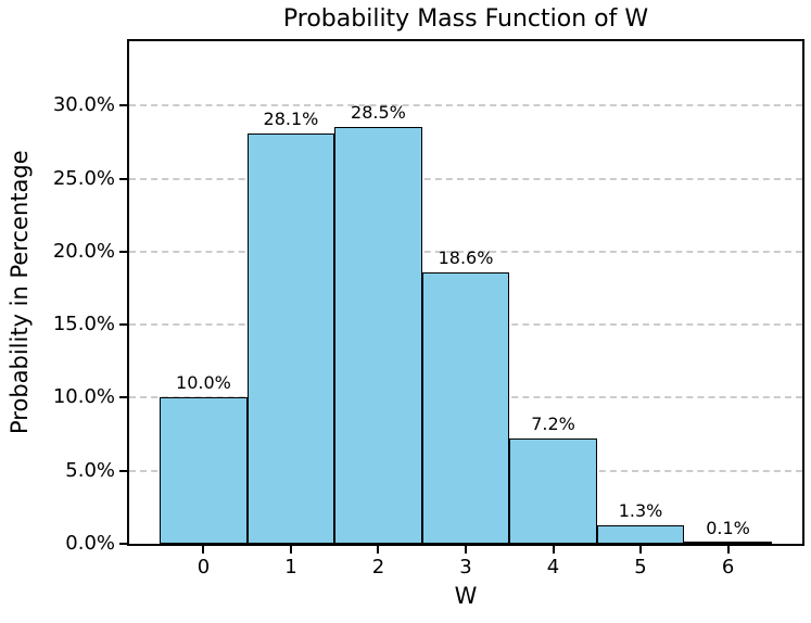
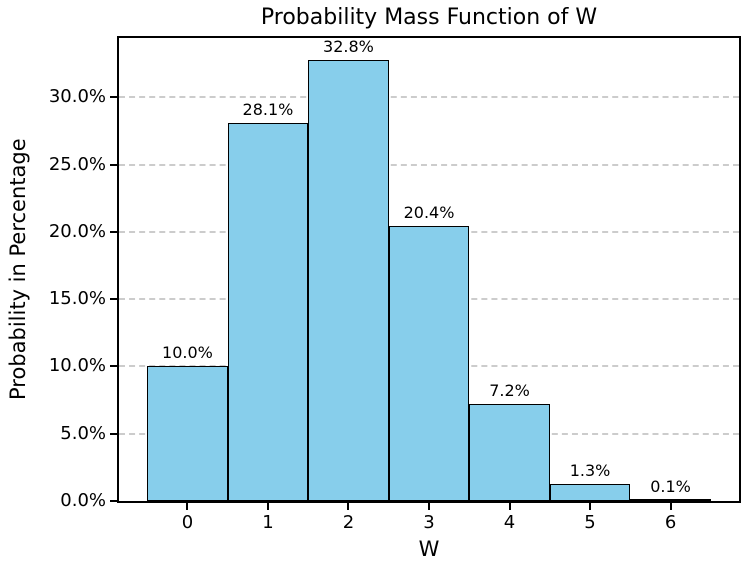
2: 28.5% -> 32.8%
3: 18.6% -> 20.4%
